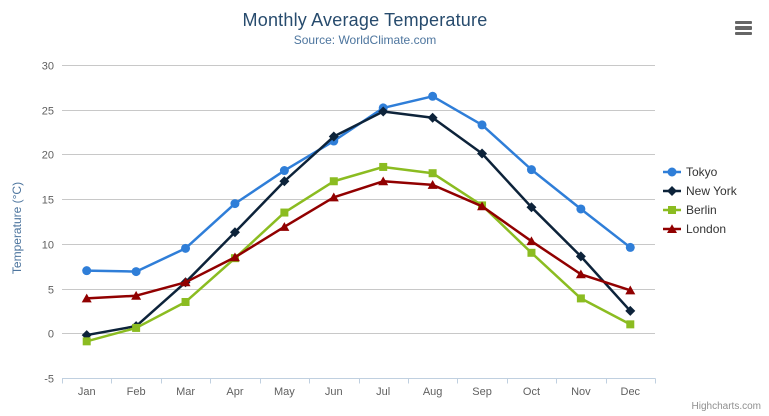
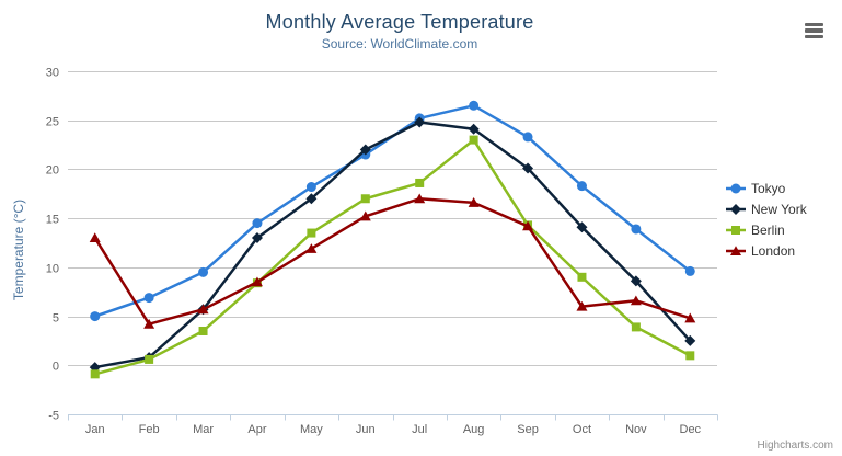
Tokyo/Jan: 7 -> 5
London/Jan: 4 -> 13
New York/Apr: 11 -> 13
Berlin/Aug: 18 -> 23
London/Oct: 10 -> 6
